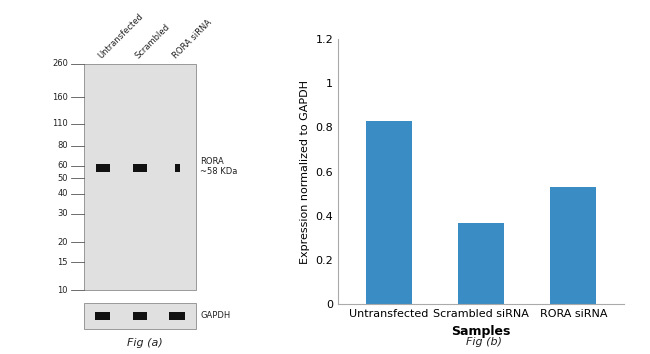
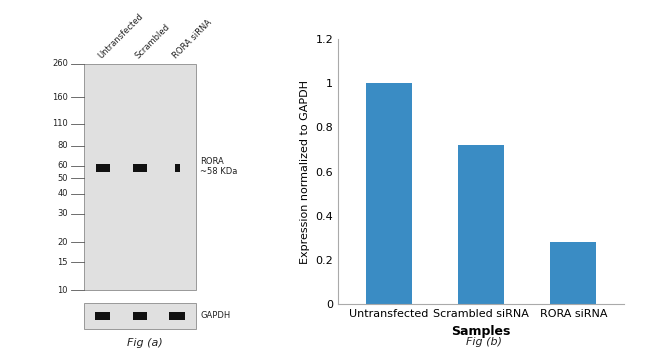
Untransfected: 0.83 -> 1.00
Scrambled siRNA: 0.37 -> 0.72
RORA siRNA: 0.53 -> 0.28
